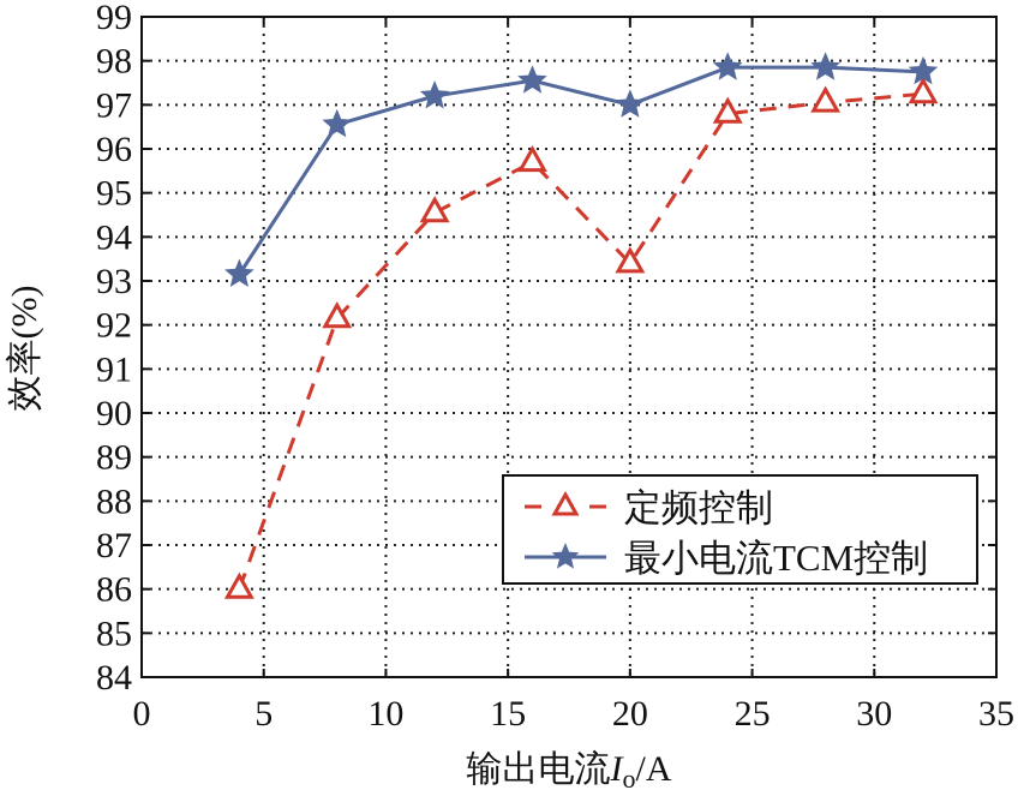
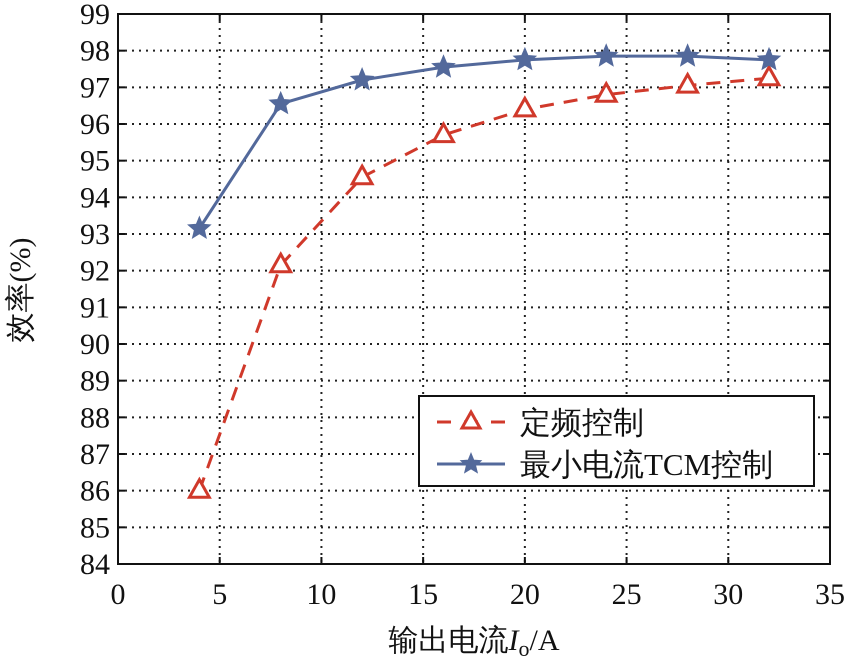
定频控制/20: 93.4 -> 96.4
最小电流TCM控制/20: 97.0 -> 97.8
